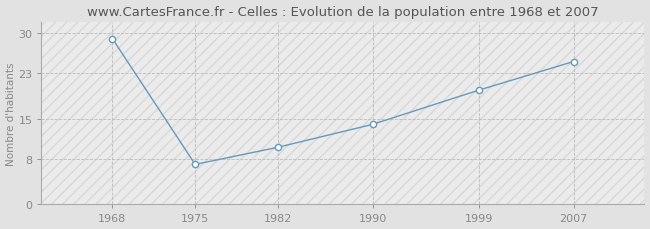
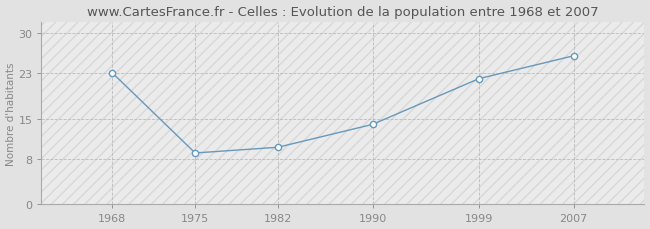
1968: 29 -> 23
1975: 7 -> 9
1999: 20 -> 22
2007: 25 -> 26
